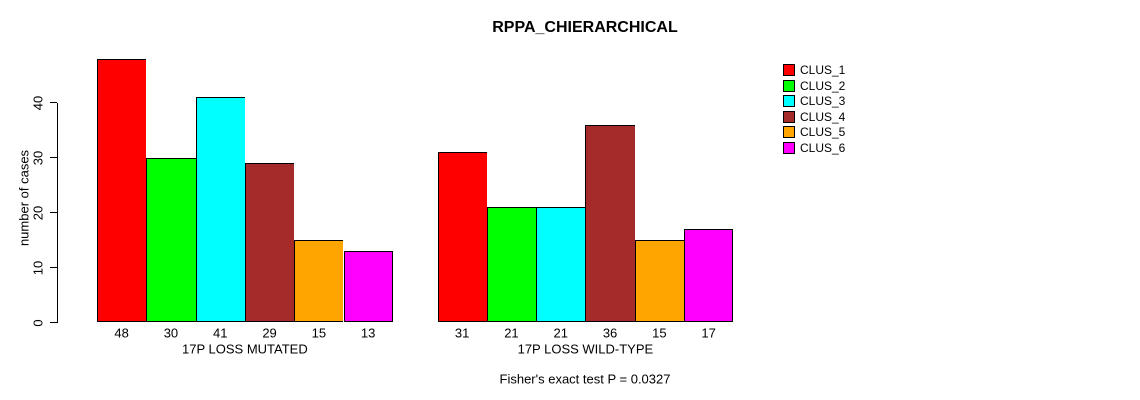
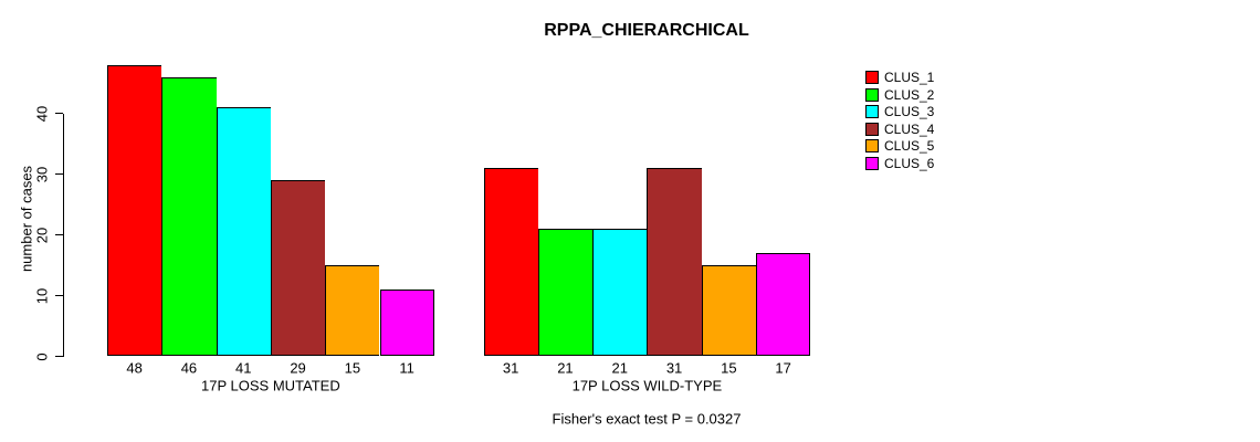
CLUS_2/17P LOSS MUTATED: 30 -> 46
CLUS_6/17P LOSS MUTATED: 13 -> 11
CLUS_4/17P LOSS WILD-TYPE: 36 -> 31
